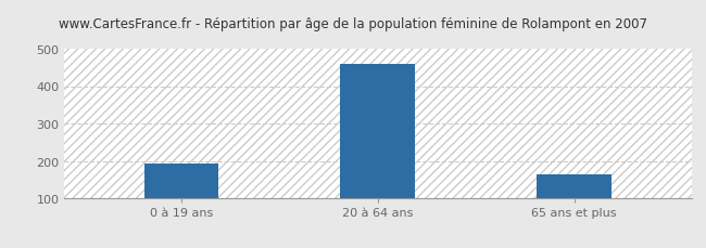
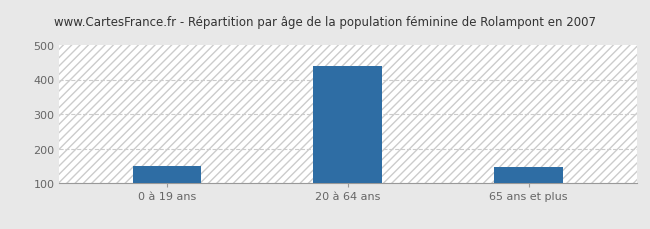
0 à 19 ans: 193 -> 150
20 à 64 ans: 458 -> 440
65 ans et plus: 163 -> 145
